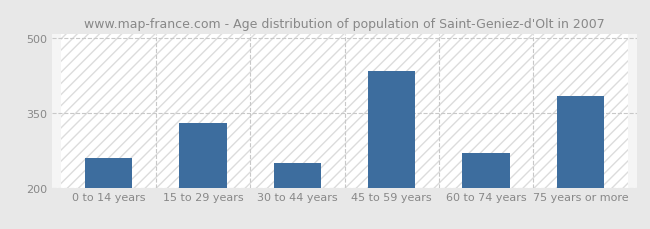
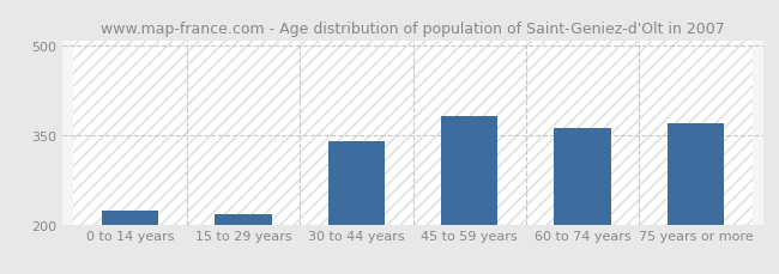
0 to 14 years: 260 -> 224
15 to 29 years: 330 -> 217
30 to 44 years: 250 -> 340
45 to 59 years: 435 -> 382
60 to 74 years: 270 -> 362
75 years or more: 385 -> 370
